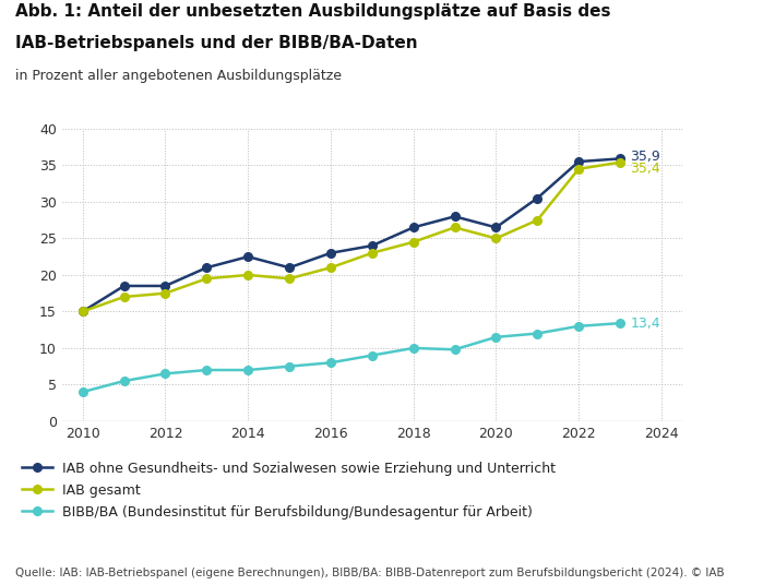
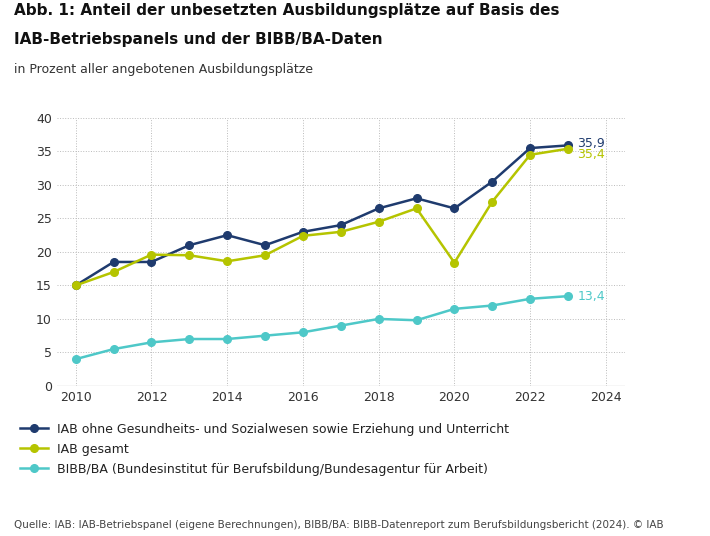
IAB gesamt/2012: 17.5 -> 19.6
IAB gesamt/2014: 20.0 -> 18.6
IAB gesamt/2016: 21.0 -> 22.4
IAB gesamt/2020: 25.0 -> 18.4
